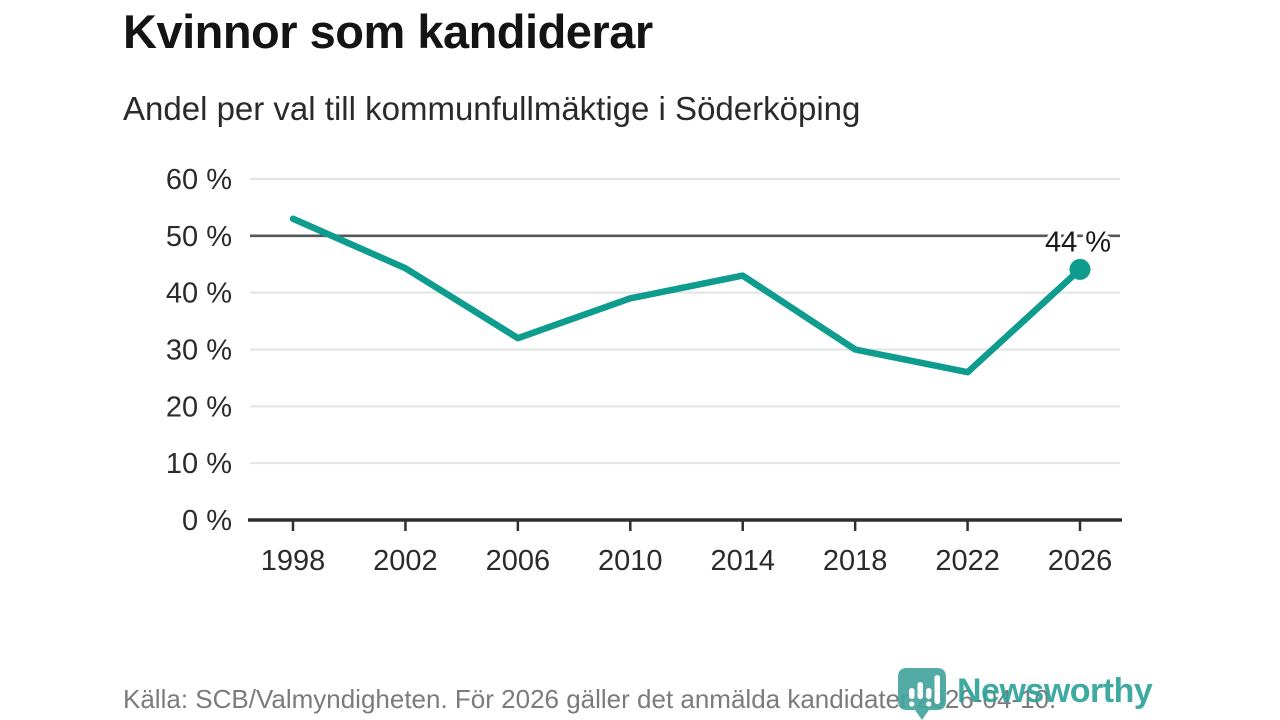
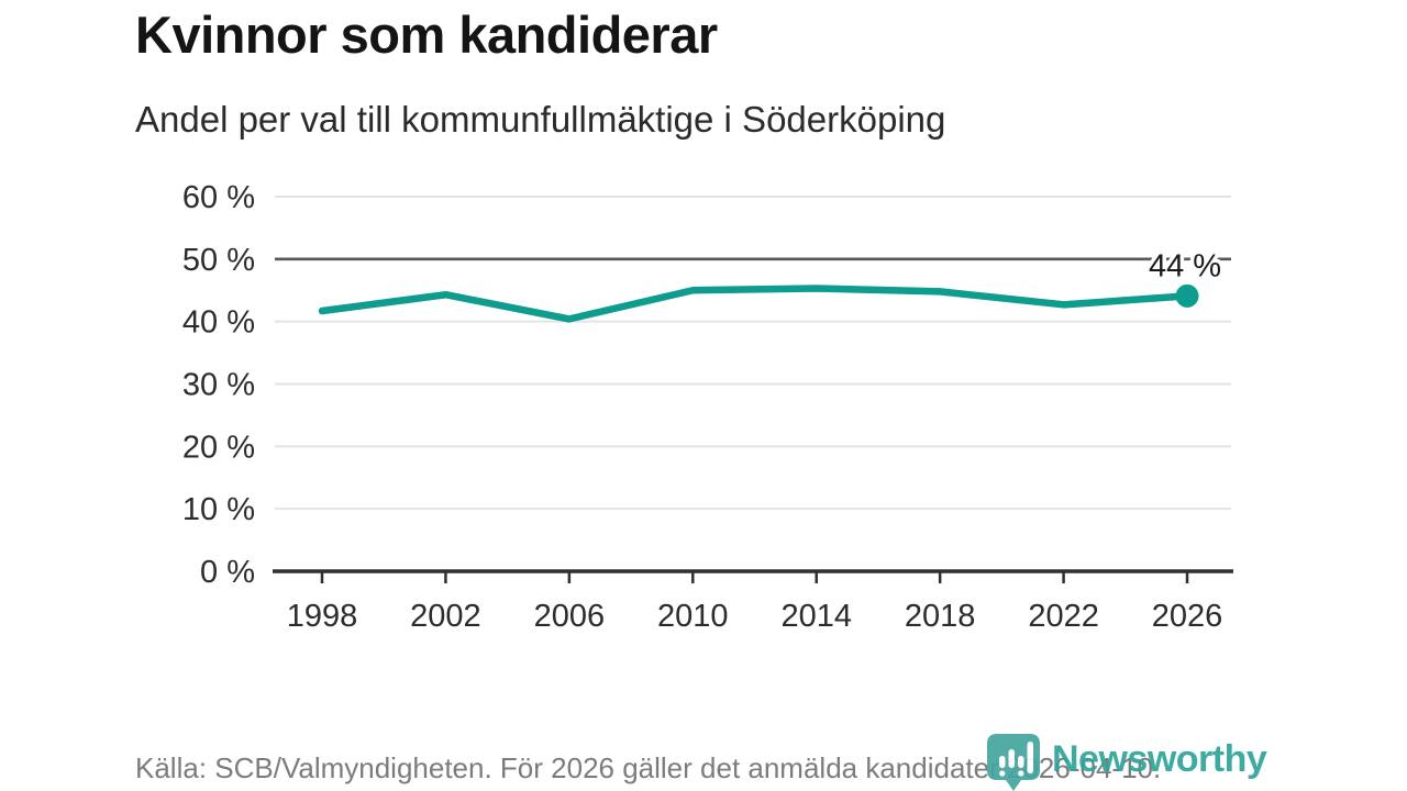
1998: 53% -> 42%
2006: 32% -> 40%
2010: 39% -> 45%
2014: 43% -> 45%
2018: 30% -> 45%
2022: 26% -> 43%
